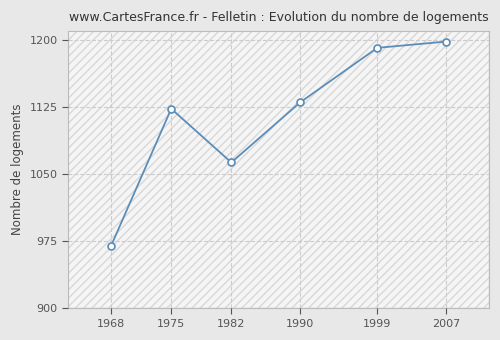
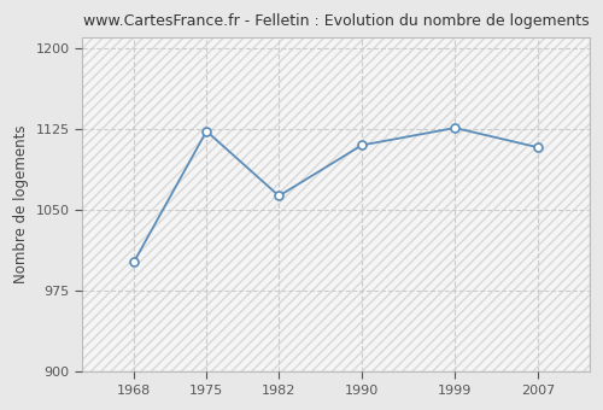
1968: 970 -> 1002
1990: 1130 -> 1110
1999: 1191 -> 1126
2007: 1198 -> 1108
